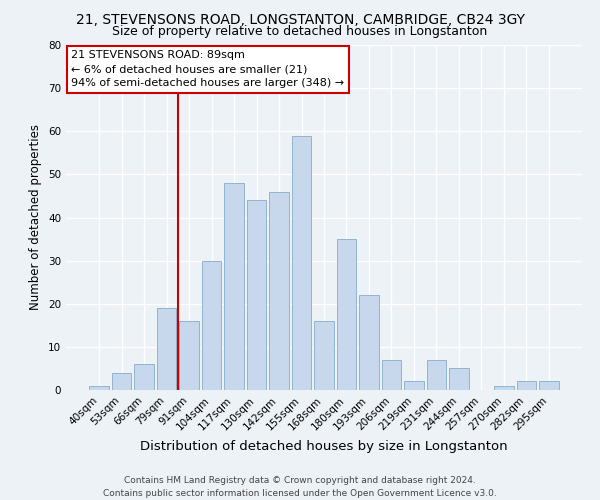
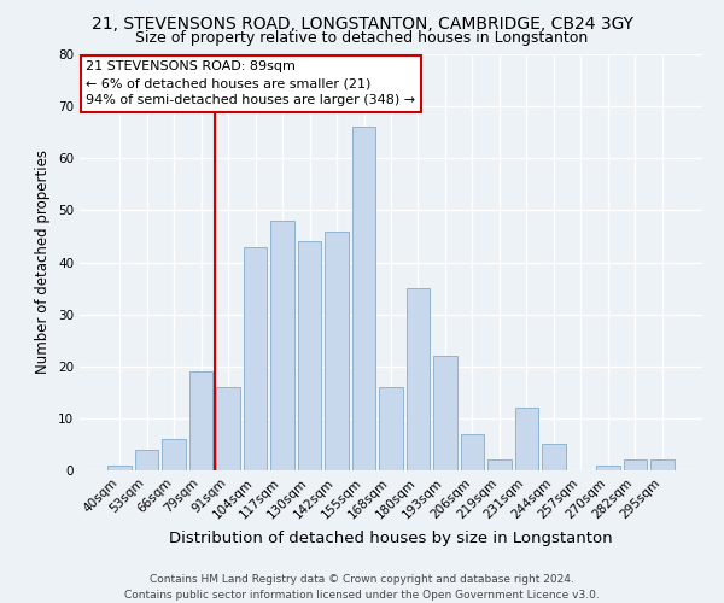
104sqm: 30 -> 43
155sqm: 59 -> 66
231sqm: 7 -> 12
